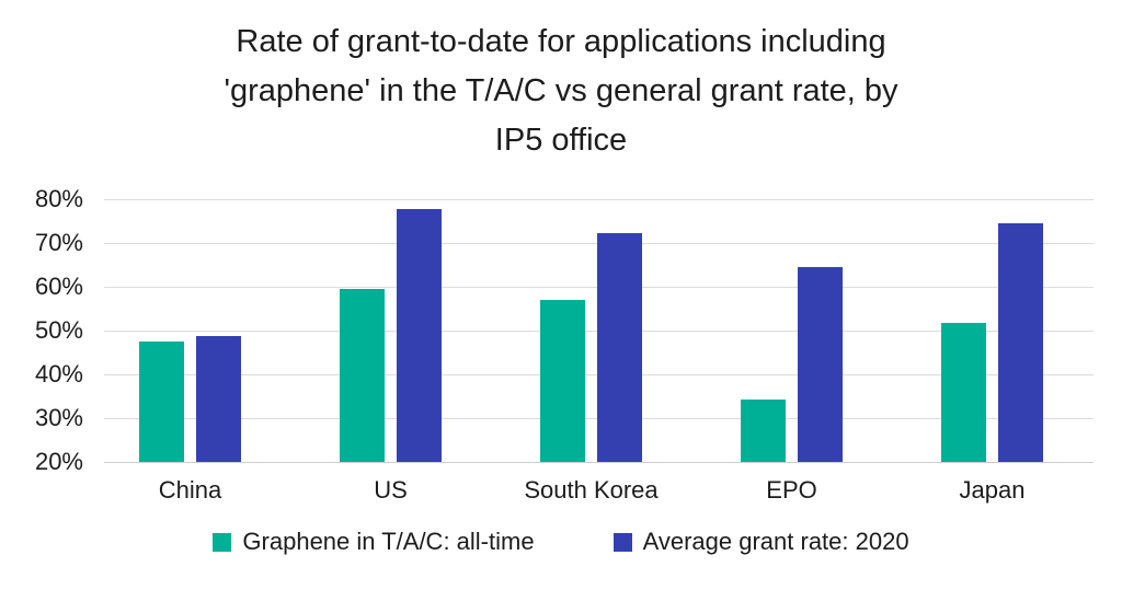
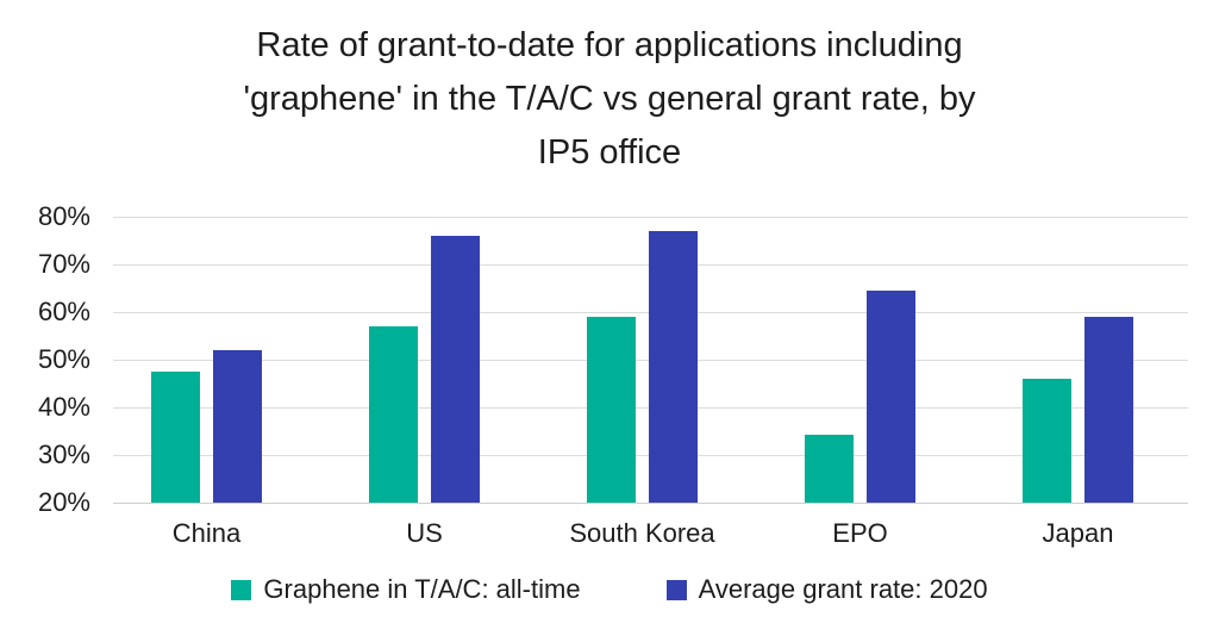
Average grant rate: 2020/China: 49% -> 52%
Graphene in T/A/C: all-time/US: 59% -> 57%
Average grant rate: 2020/US: 78% -> 76%
Graphene in T/A/C: all-time/South Korea: 57% -> 59%
Average grant rate: 2020/South Korea: 72% -> 77%
Graphene in T/A/C: all-time/Japan: 52% -> 46%
Average grant rate: 2020/Japan: 74% -> 59%
